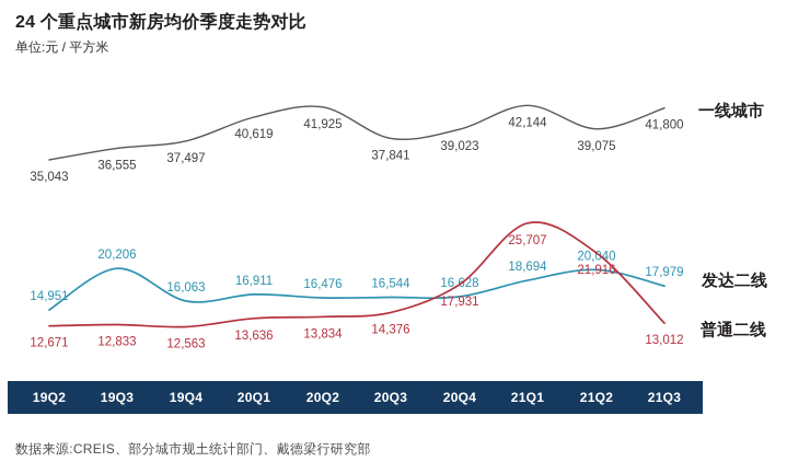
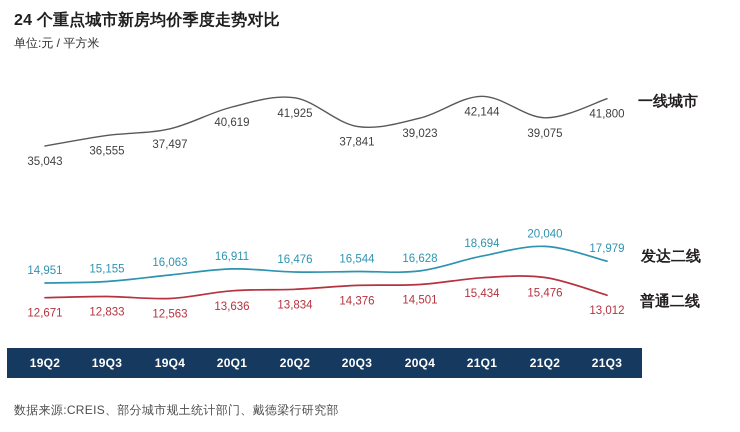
发达二线/19Q3: 20,206 -> 15,155
普通二线/20Q4: 17,931 -> 14,501
普通二线/21Q1: 25,707 -> 15,434
普通二线/21Q2: 21,916 -> 15,476
